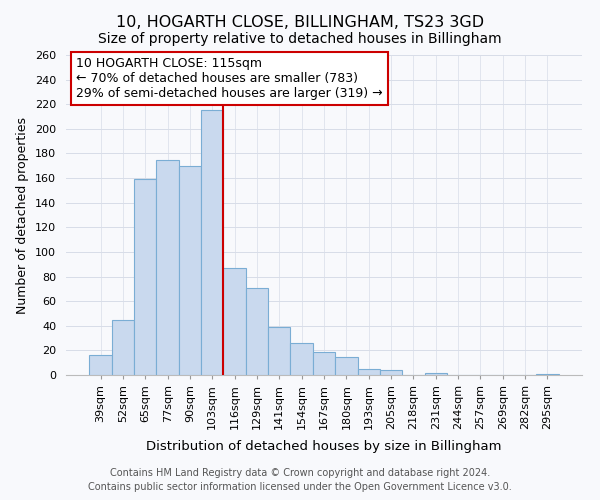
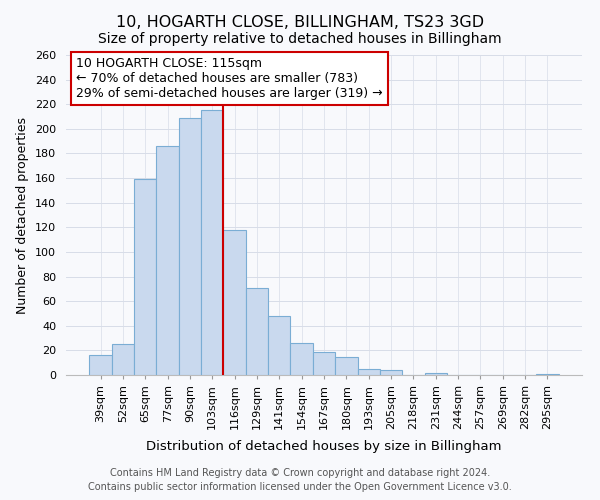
52sqm: 45 -> 25
77sqm: 175 -> 186
90sqm: 170 -> 209
116sqm: 87 -> 118
141sqm: 39 -> 48
